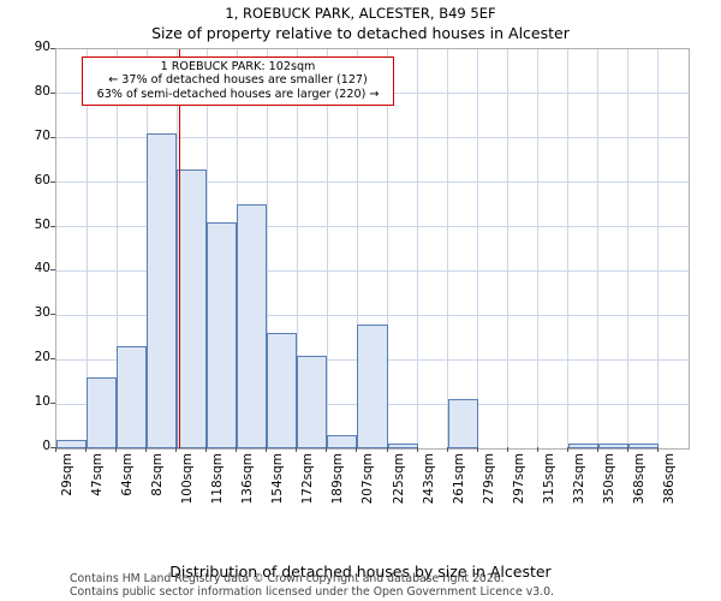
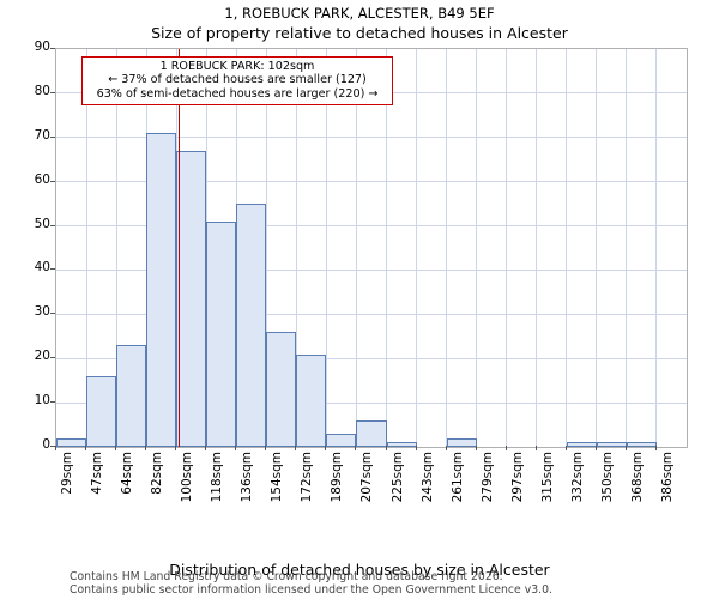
100sqm: 63 -> 67
207sqm: 28 -> 6
261sqm: 11 -> 2
